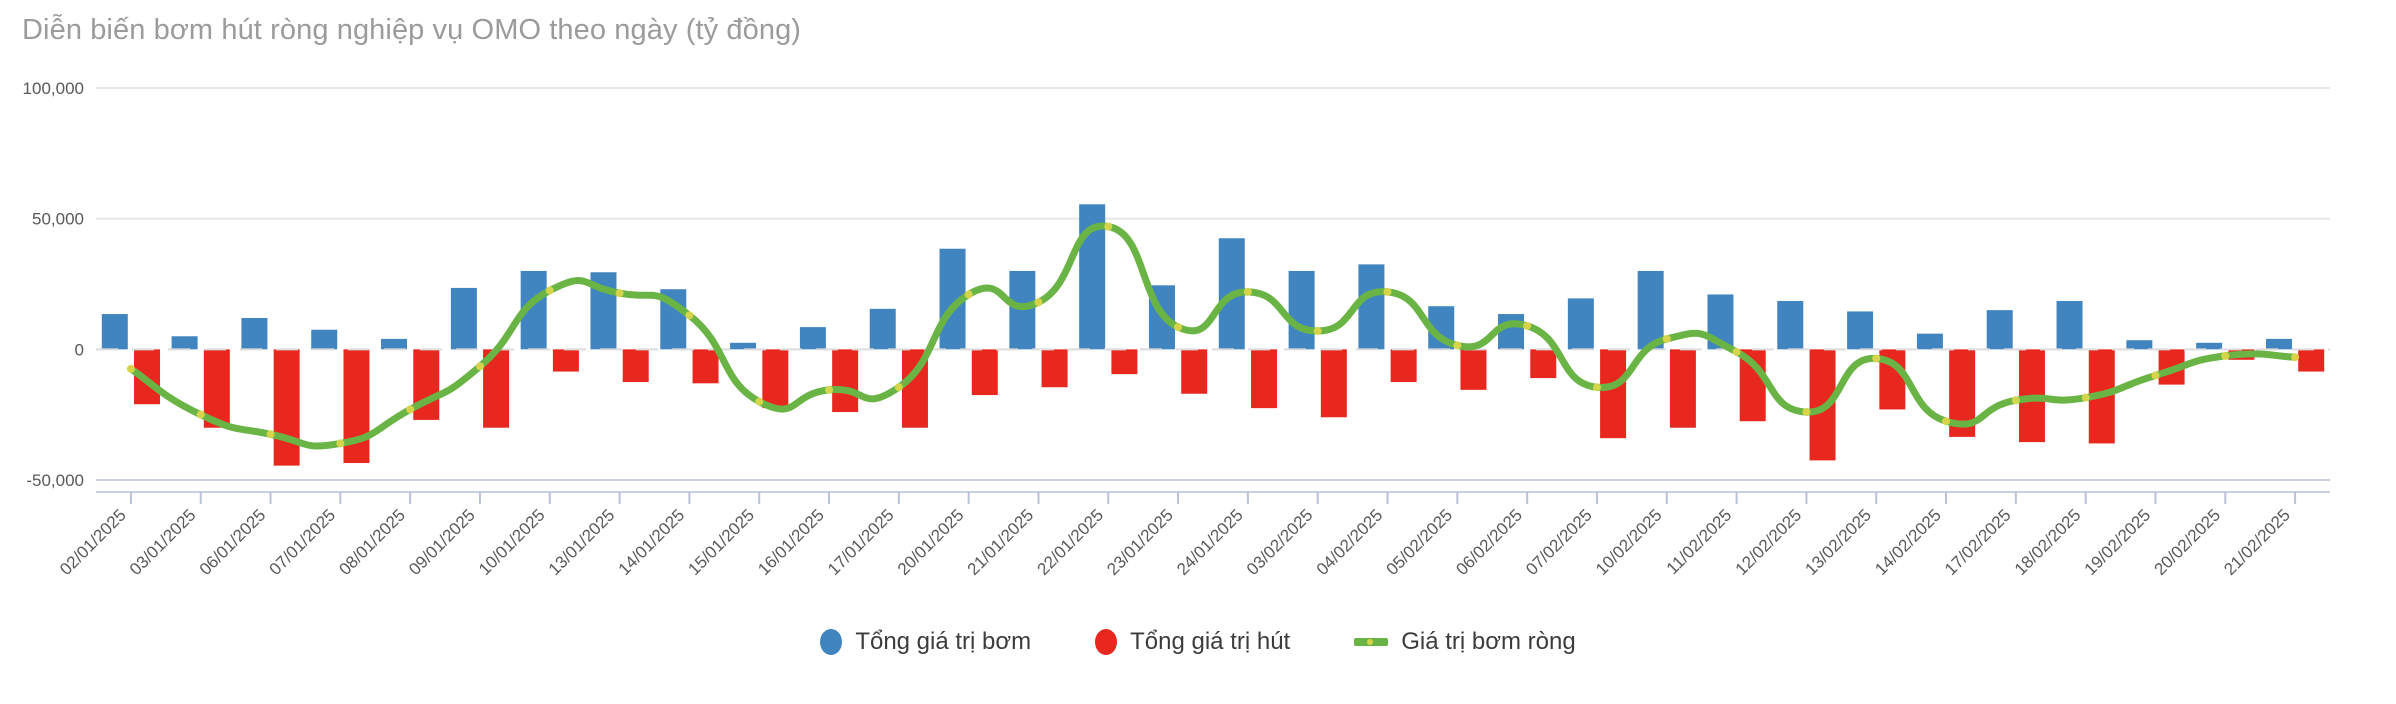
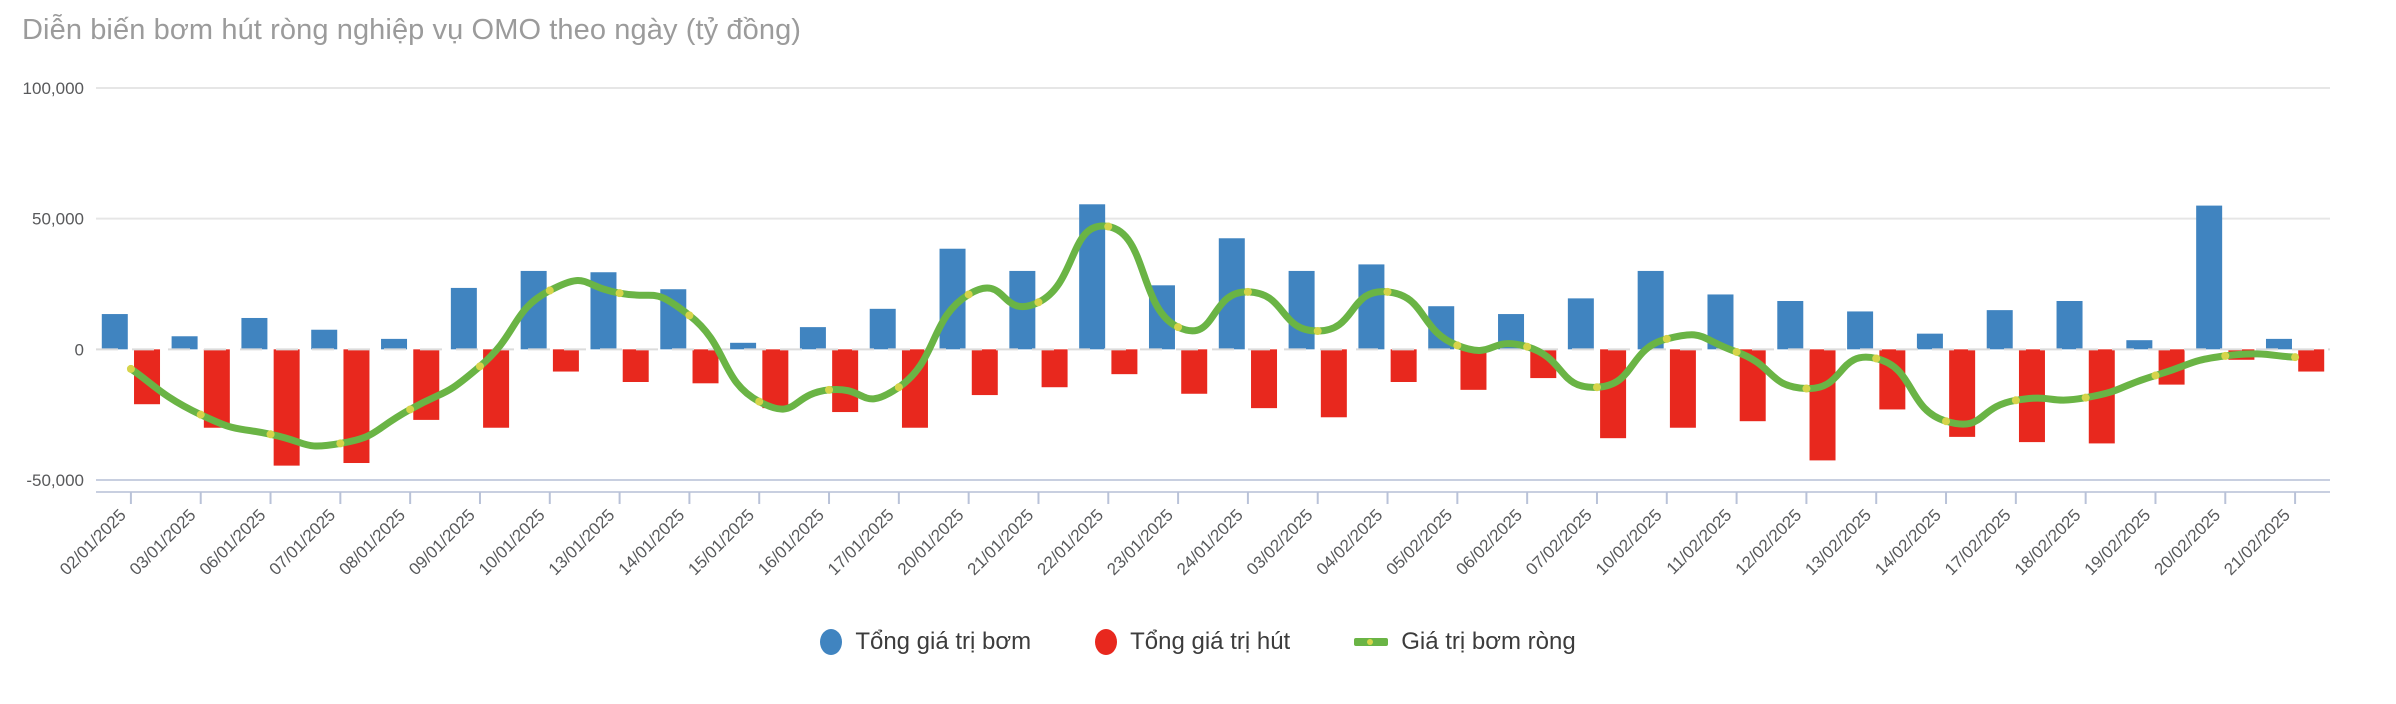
Giá trị bơm ròng/06/02/2025: 9000 -> 1000
Giá trị bơm ròng/12/02/2025: -24000 -> -15000
Tổng giá trị bơm/20/02/2025: 2000 -> 55000
